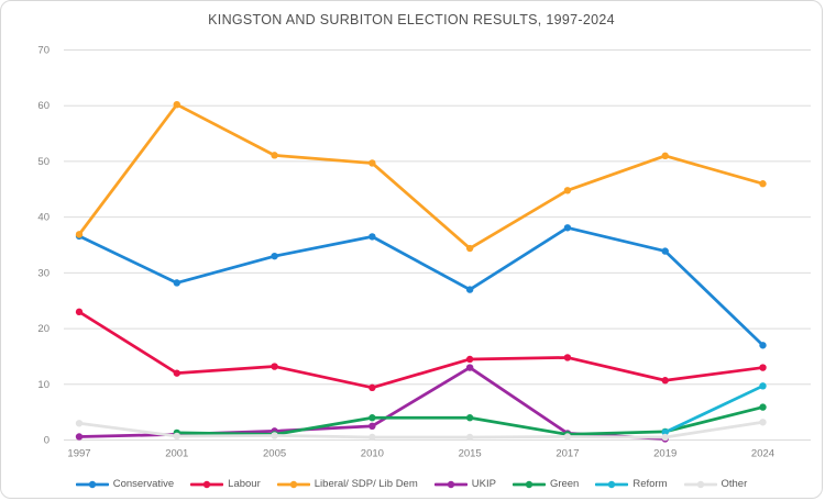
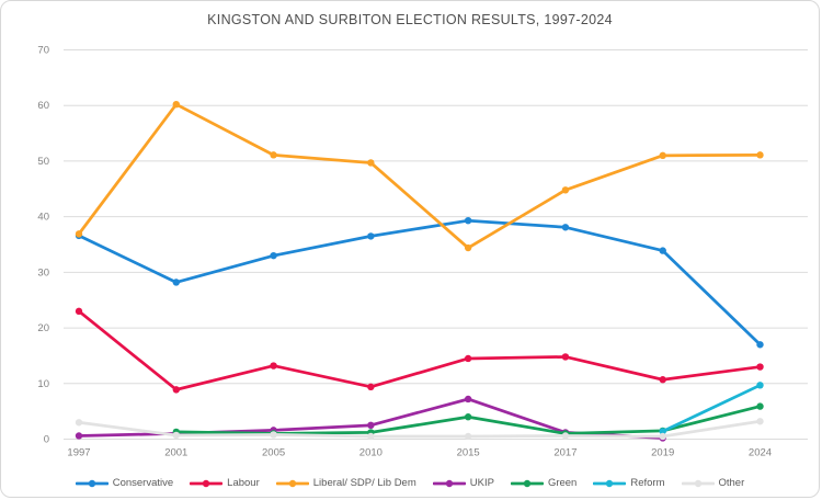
Labour/2001: 12 -> 9
Green/2010: 4 -> 1
Conservative/2015: 27 -> 39
UKIP/2015: 13 -> 7
Liberal/ SDP/ Lib Dem/2024: 46 -> 51
